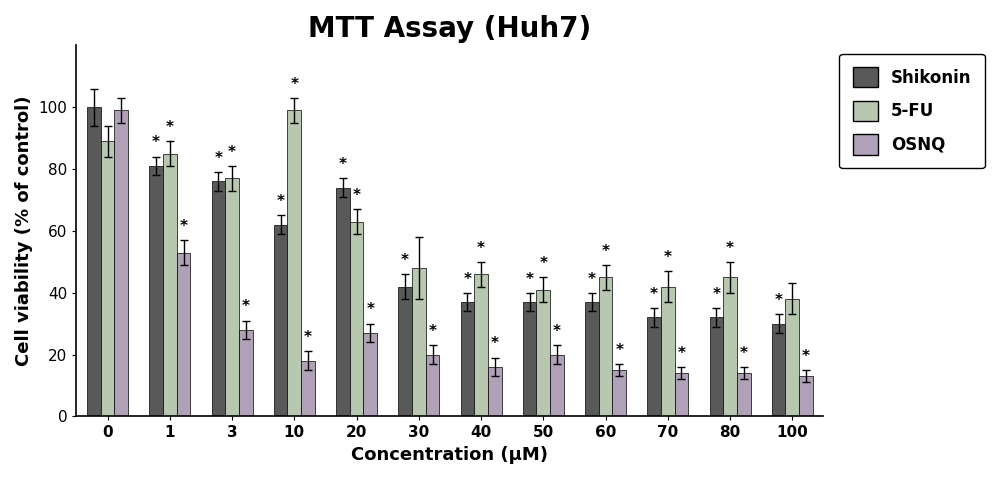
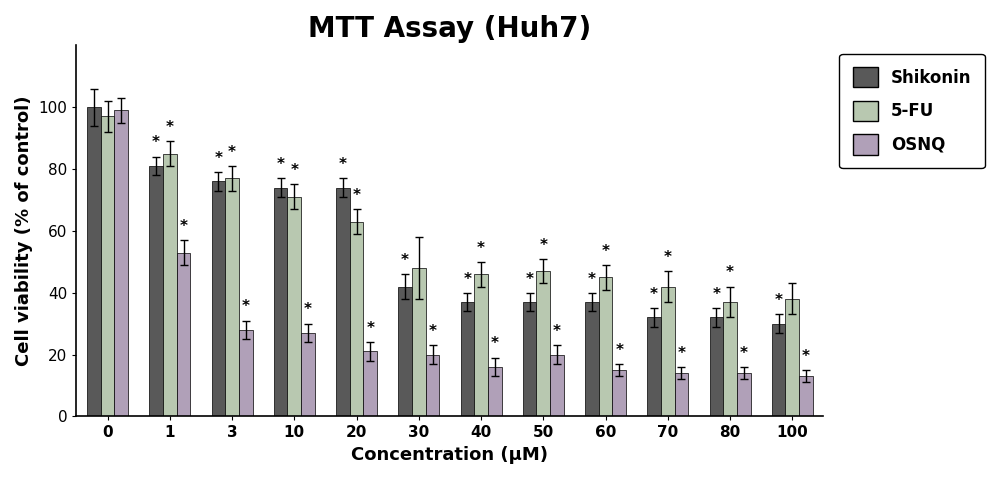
5-FU/0: 89 -> 97
Shikonin/10: 62 -> 74
5-FU/10: 99 -> 71
OSNQ/10: 18 -> 27
OSNQ/20: 27 -> 21
5-FU/50: 41 -> 47
5-FU/80: 45 -> 37
